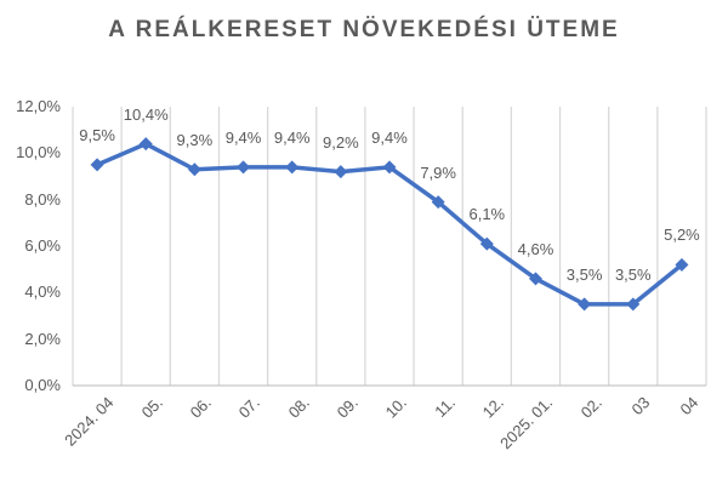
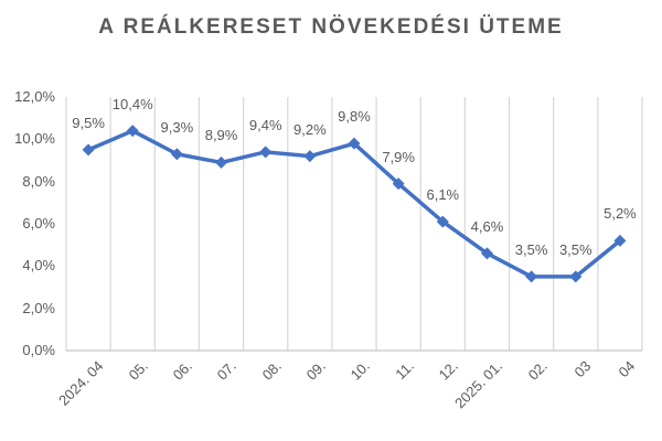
07.: 9,4% -> 8,9%
10.: 9,4% -> 9,8%
